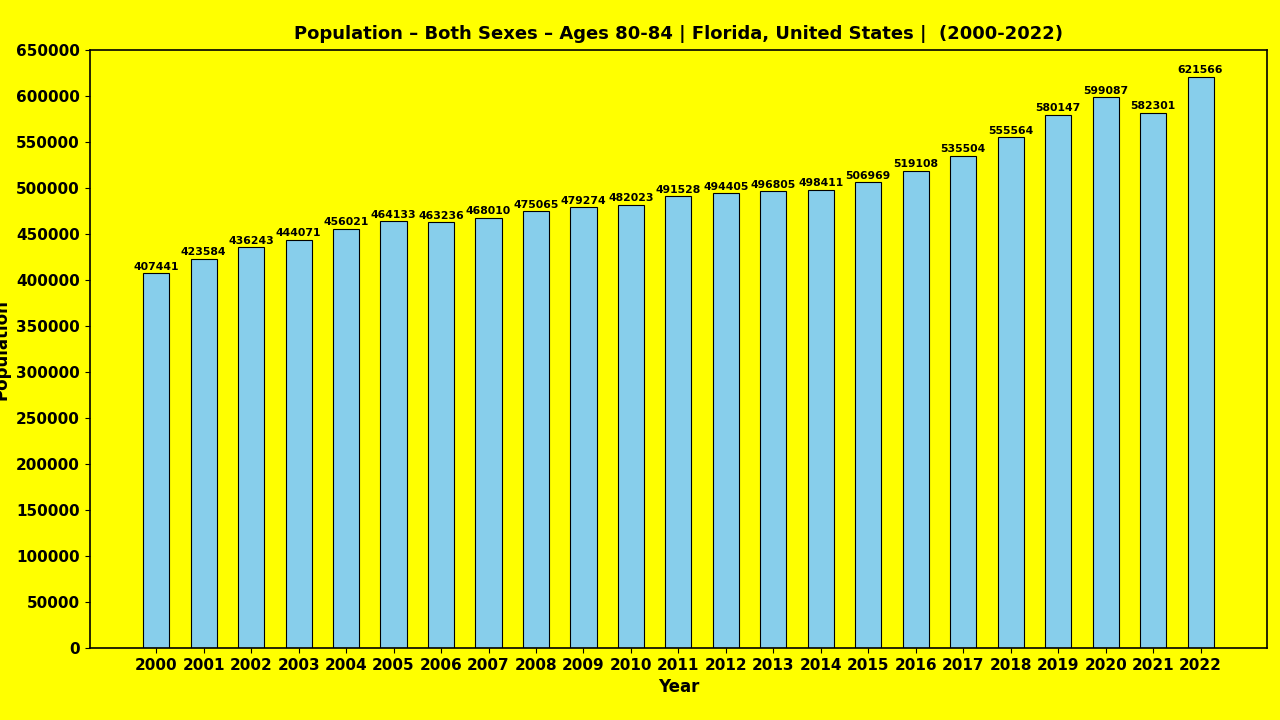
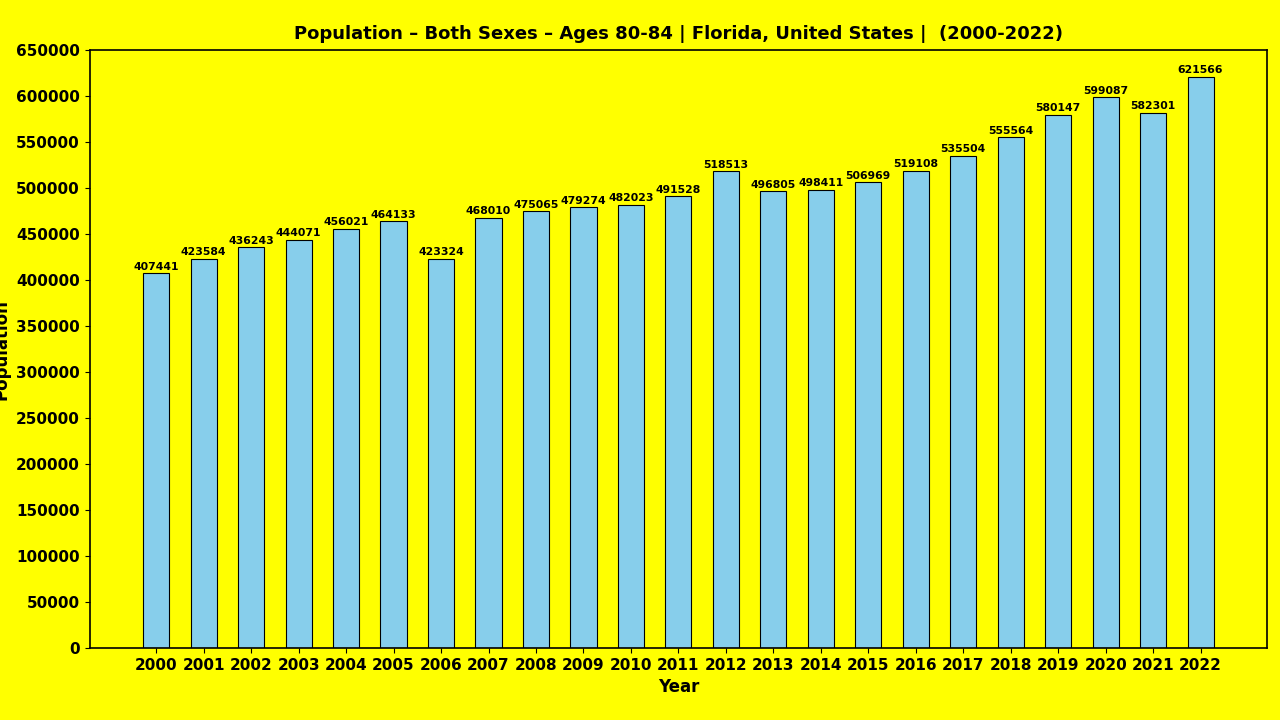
2006: 463236 -> 423324
2012: 494405 -> 518513
